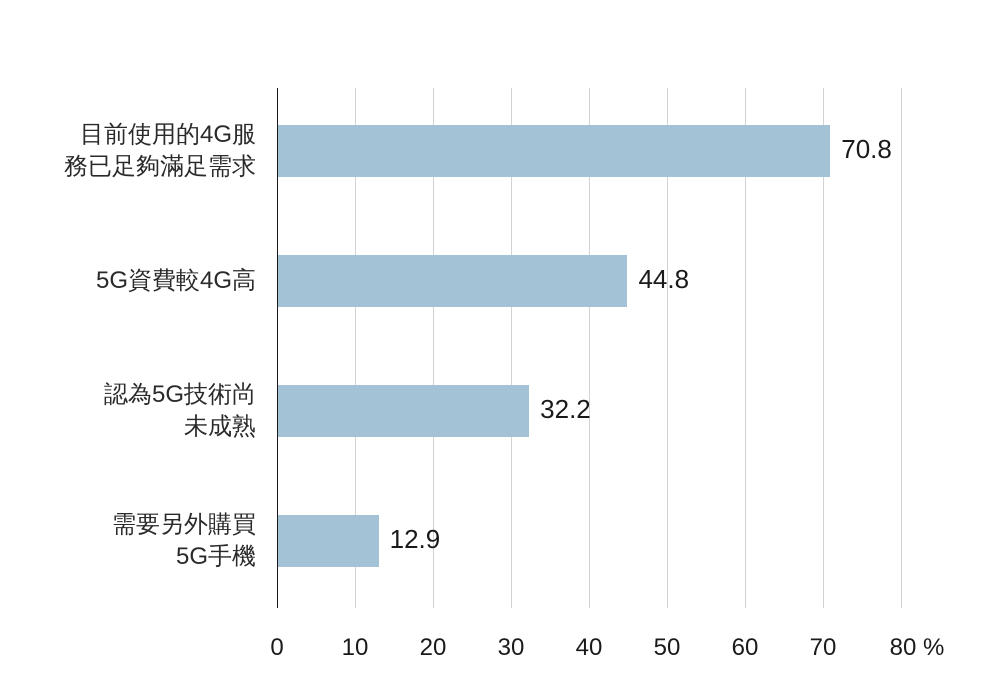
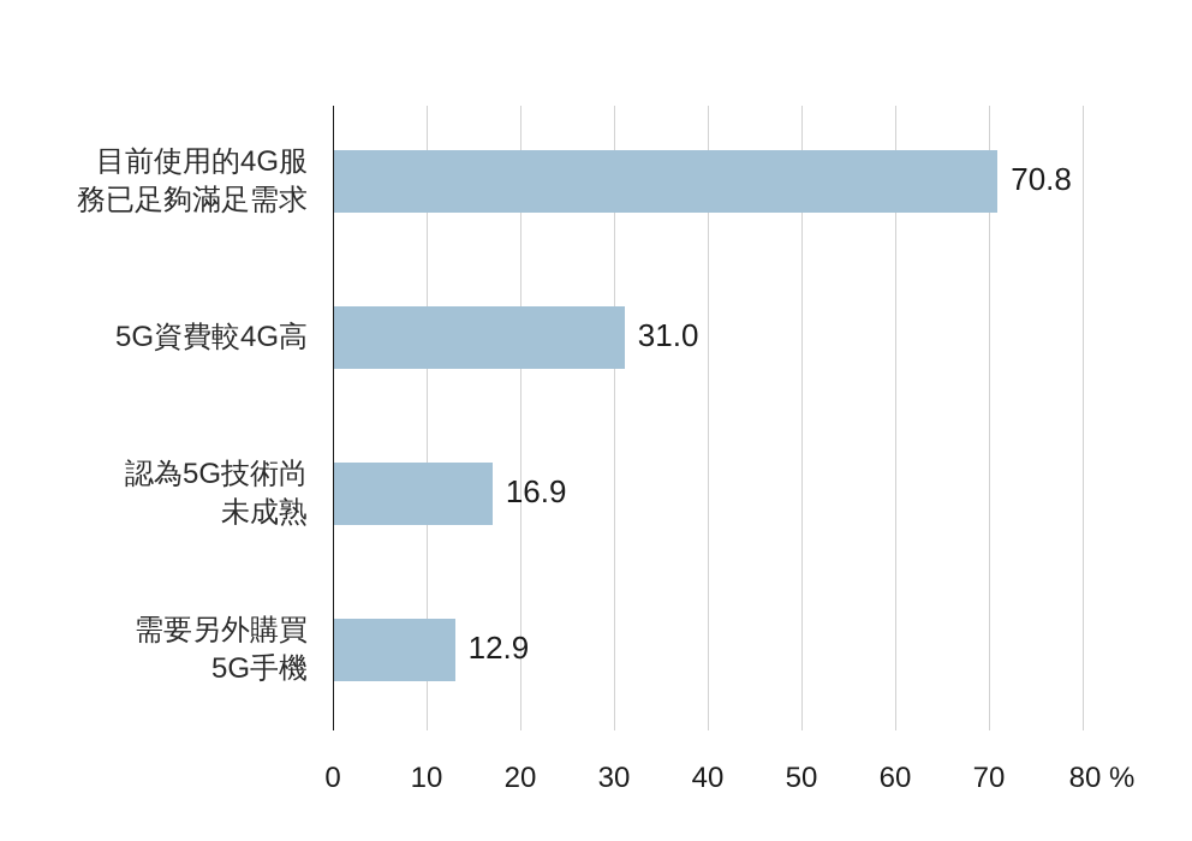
5G資費較4G高: 44.8 -> 31.0
認為5G技術尚 未成熟: 32.2 -> 16.9
